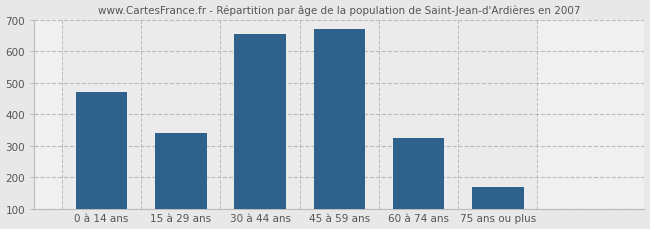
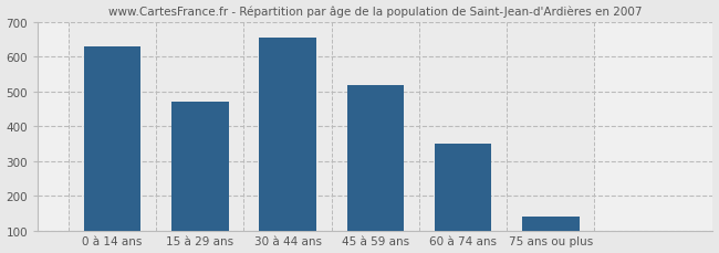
0 à 14 ans: 470 -> 630
15 à 29 ans: 340 -> 470
45 à 59 ans: 670 -> 520
60 à 74 ans: 325 -> 350
75 ans ou plus: 170 -> 140
